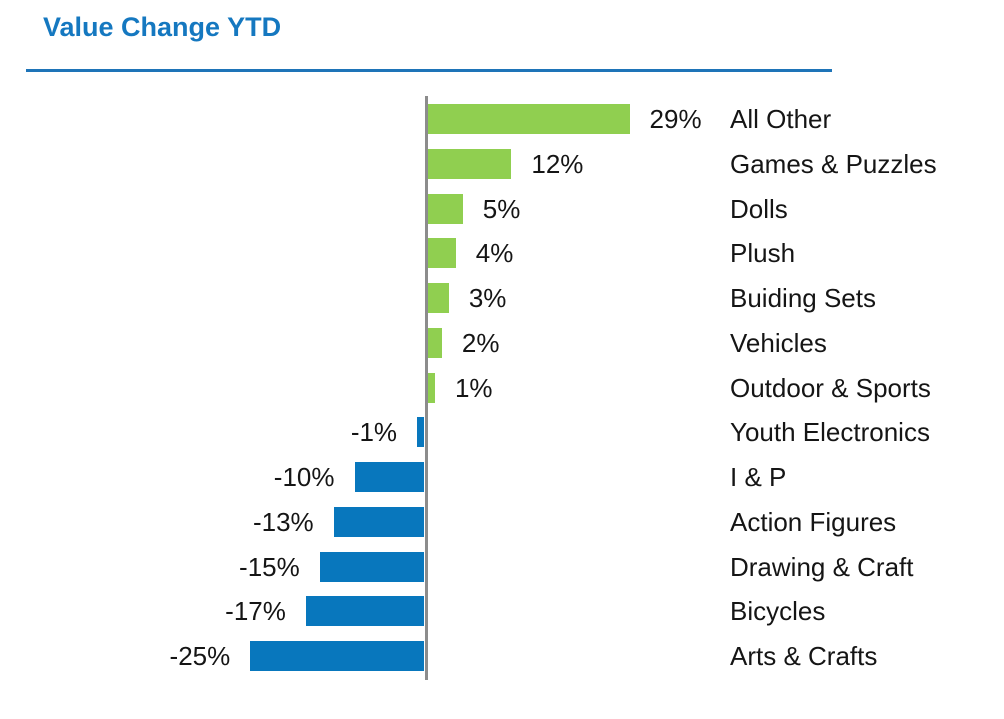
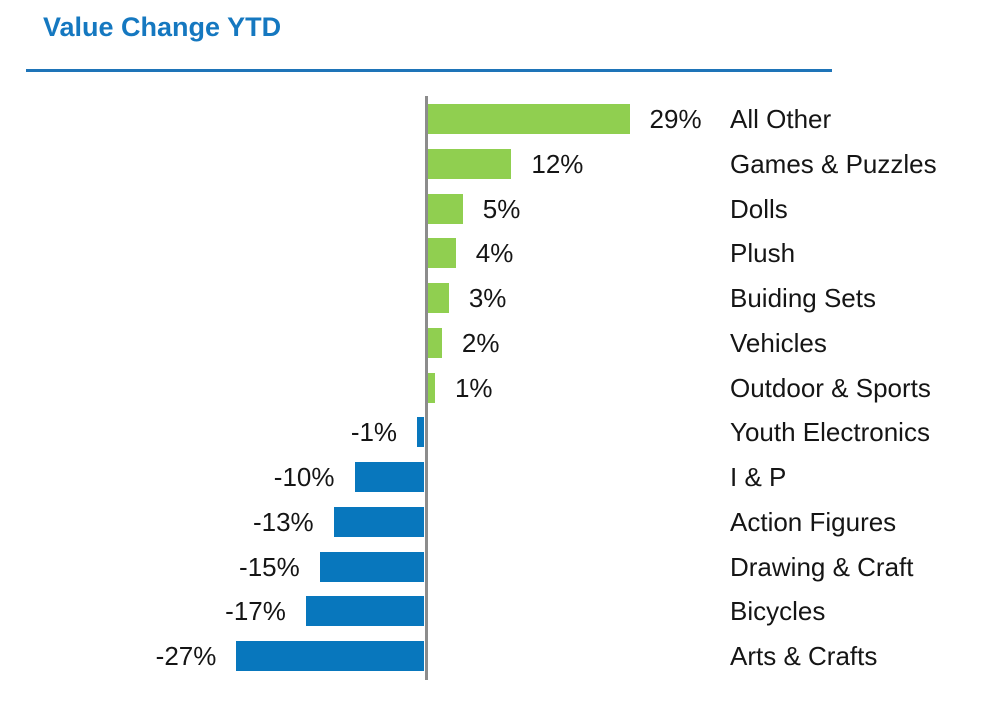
Arts & Crafts: -25% -> -27%
